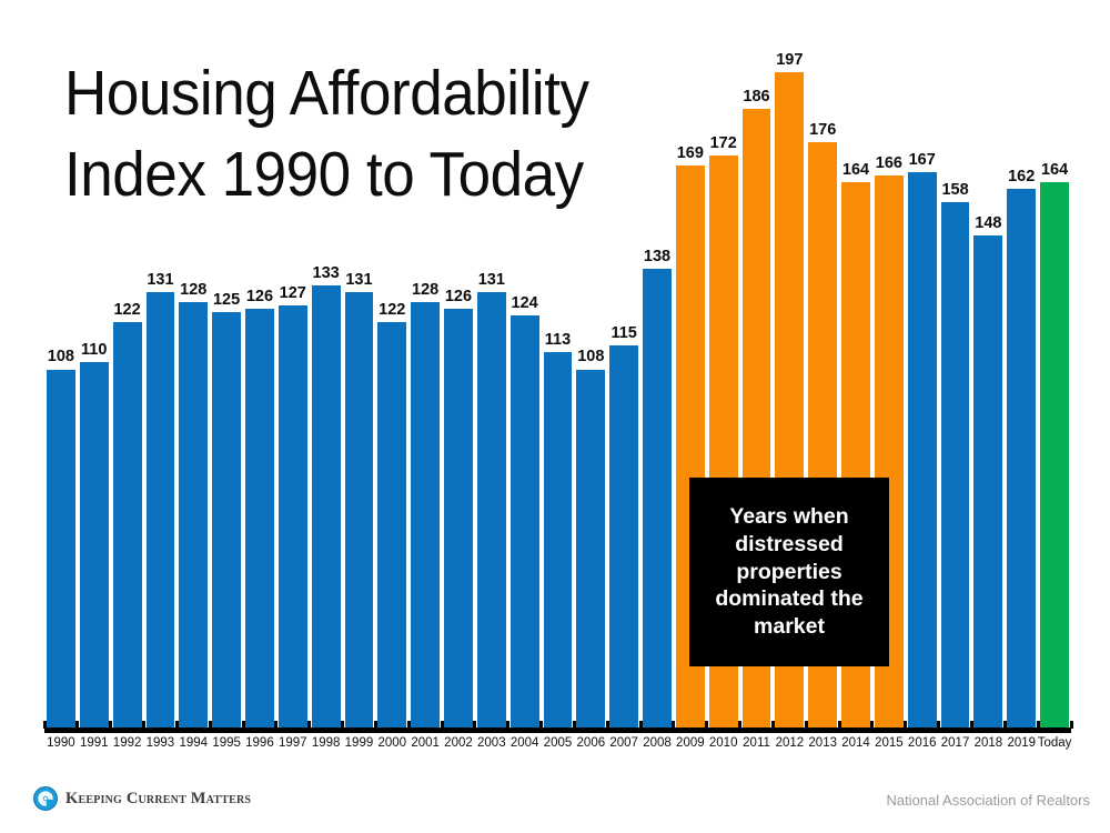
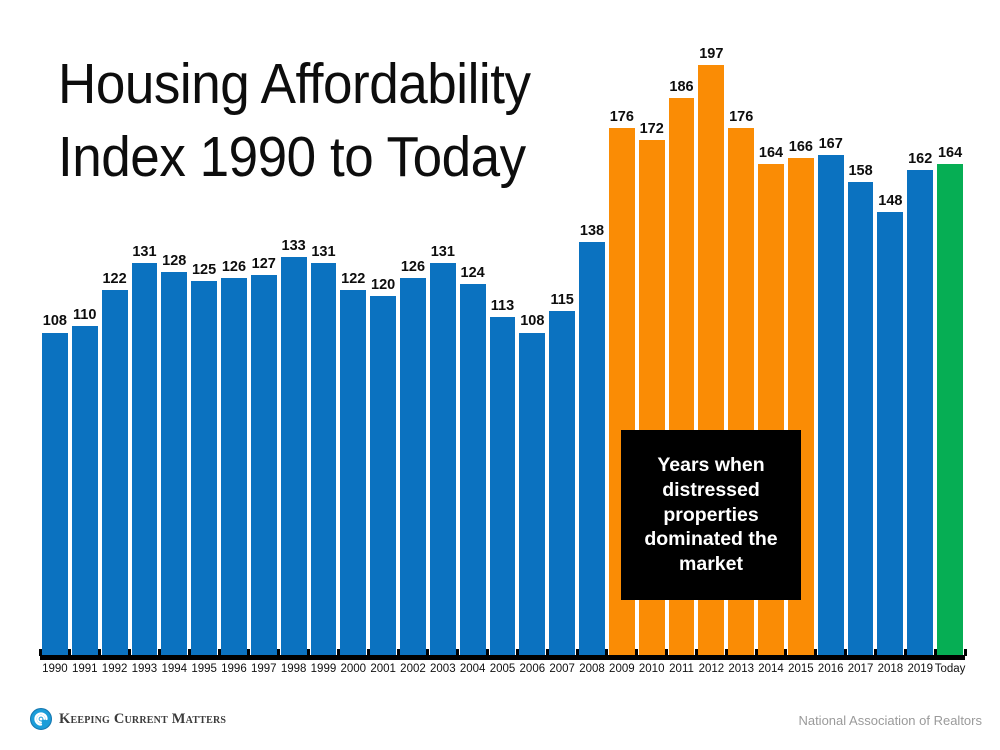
2001: 128 -> 120
2009: 169 -> 176
